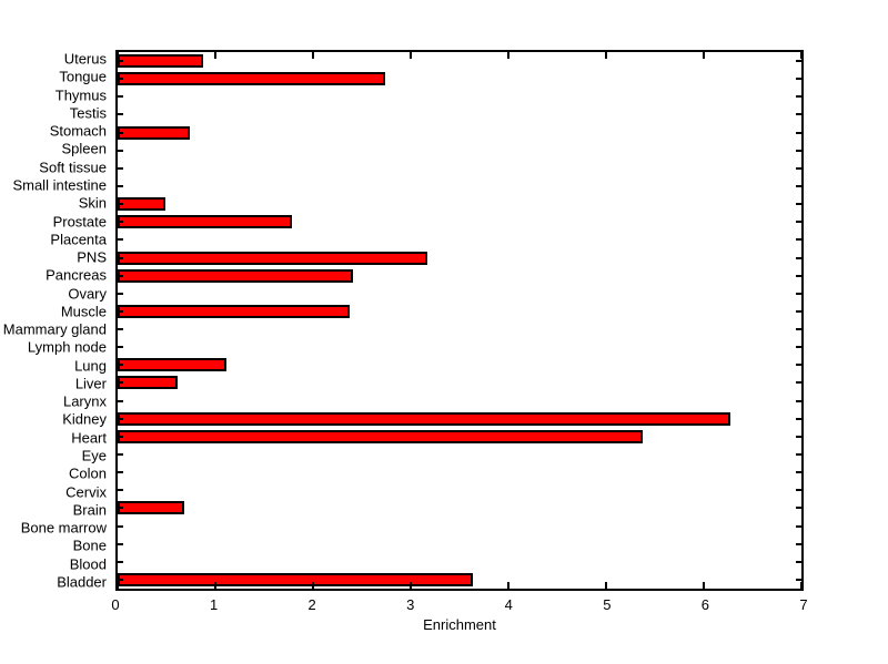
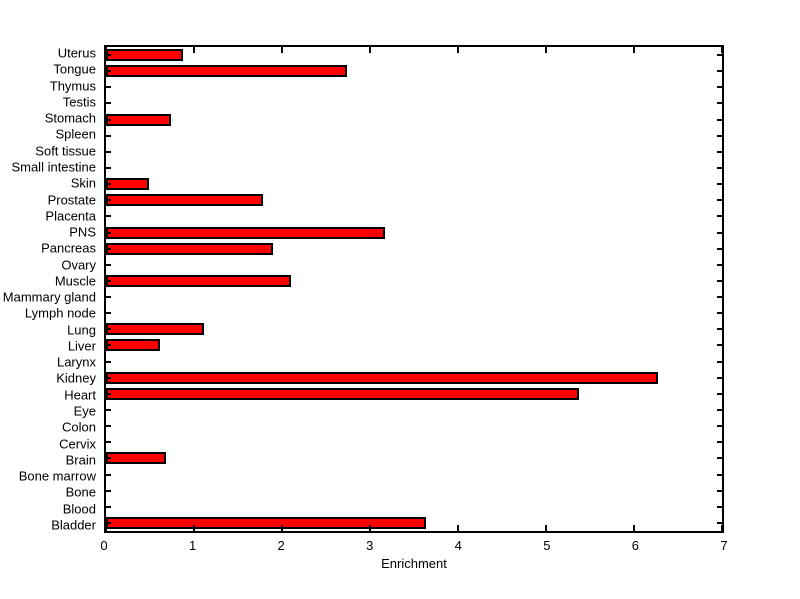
Pancreas: 2.4 -> 1.9
Muscle: 2.4 -> 2.1
